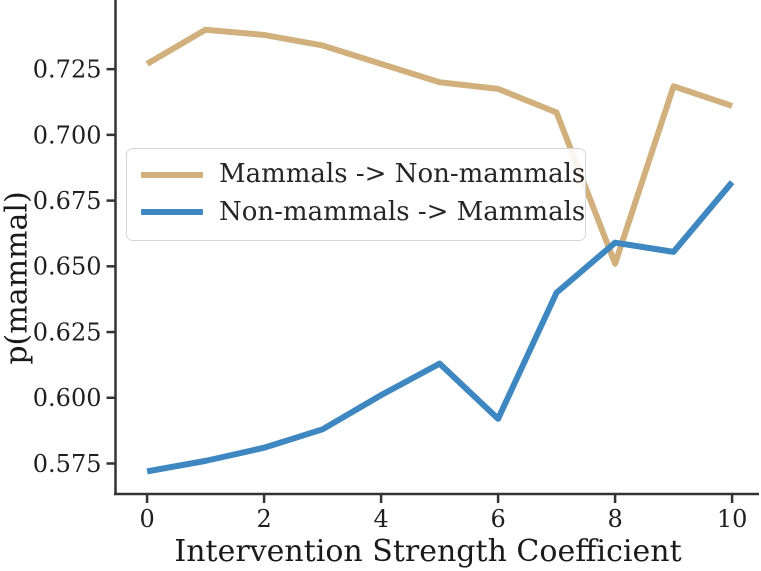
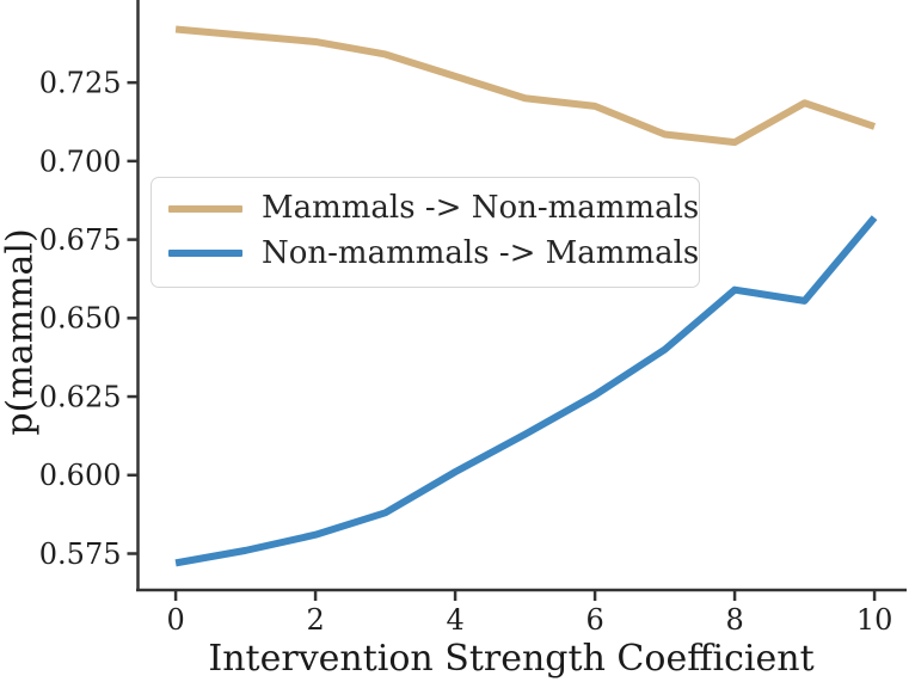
Mammals -> Non-mammals/0: 0.727 -> 0.742
Non-mammals -> Mammals/6: 0.592 -> 0.625
Mammals -> Non-mammals/8: 0.651 -> 0.706
